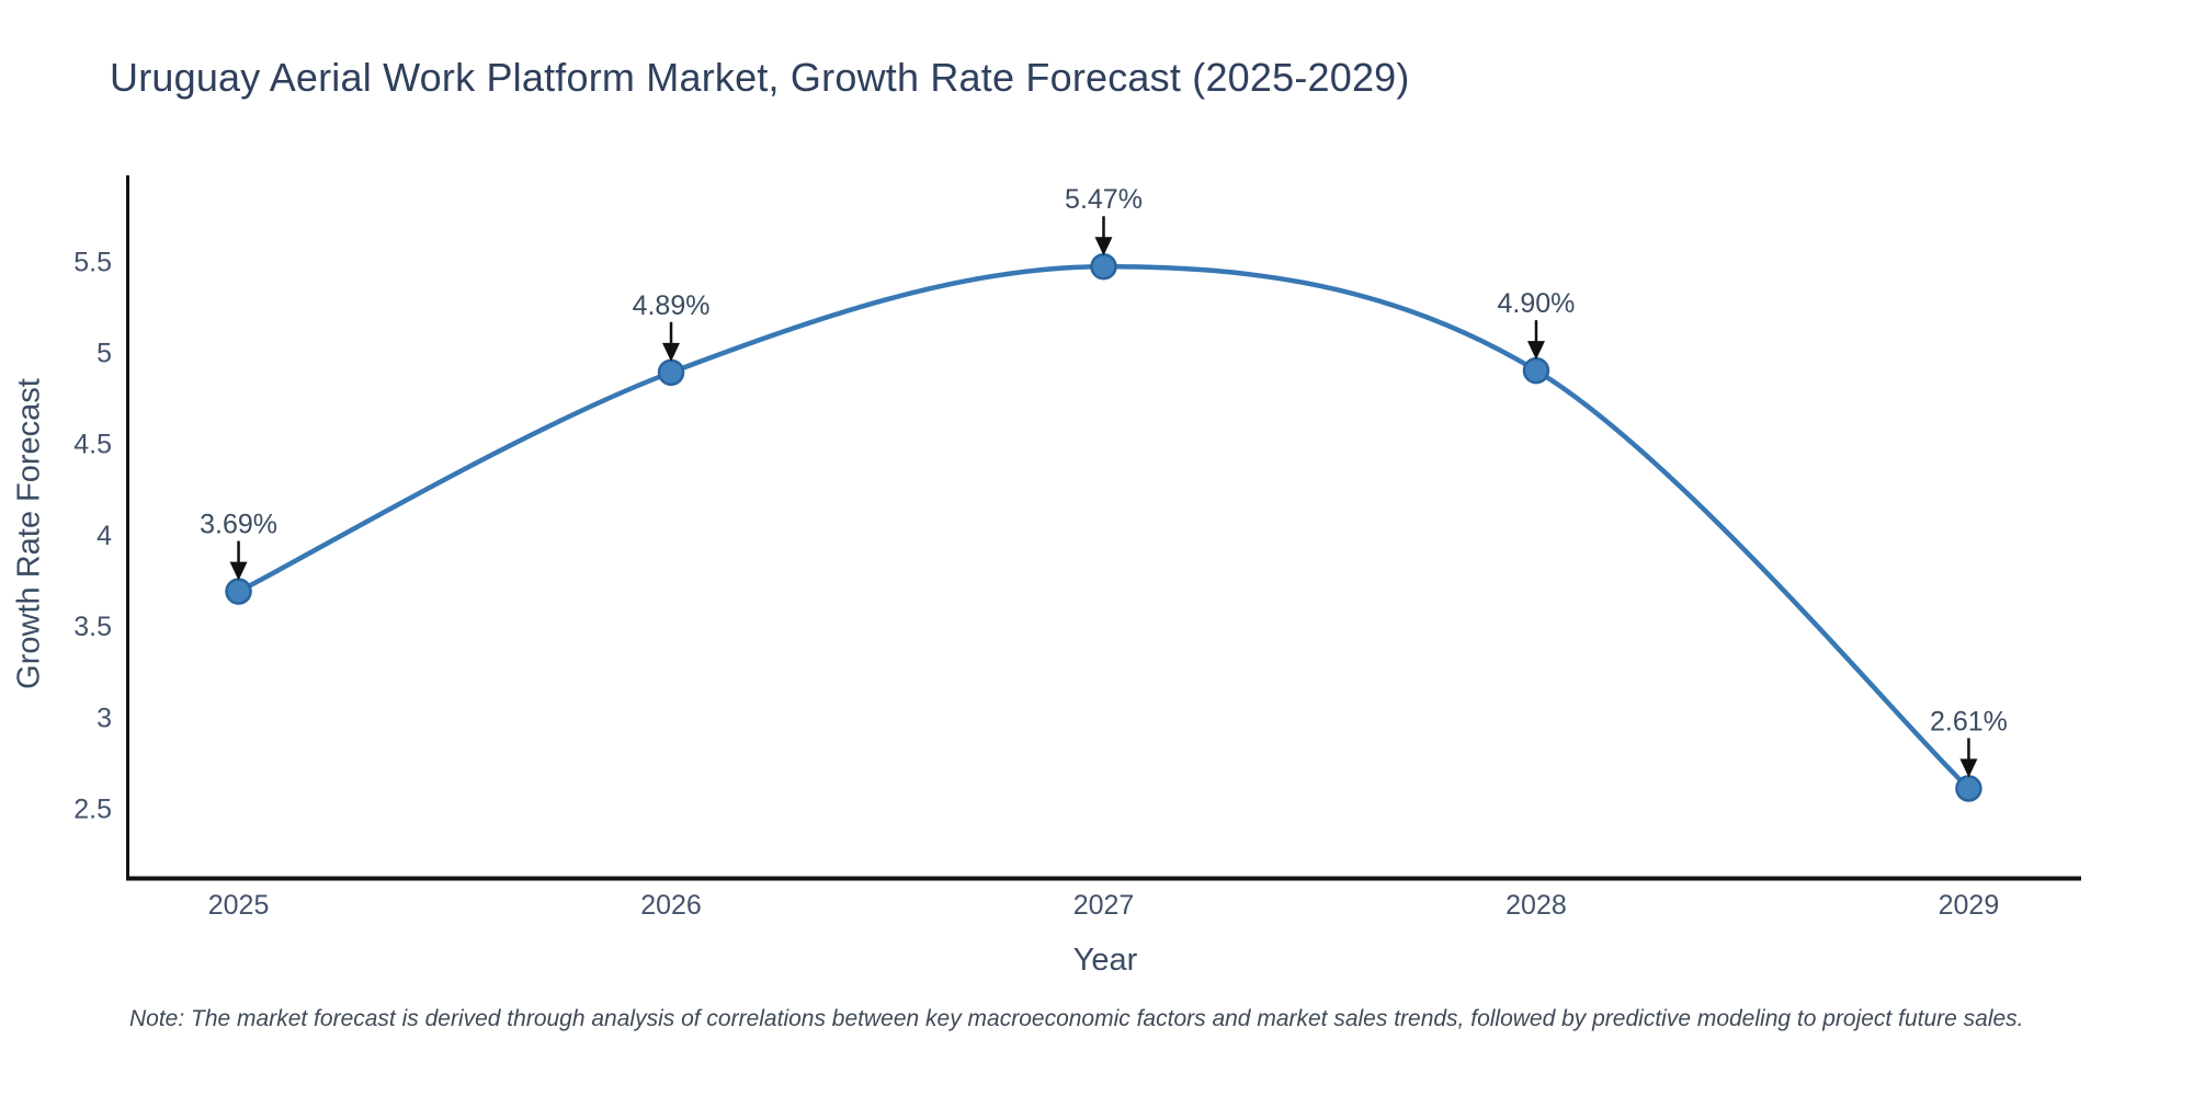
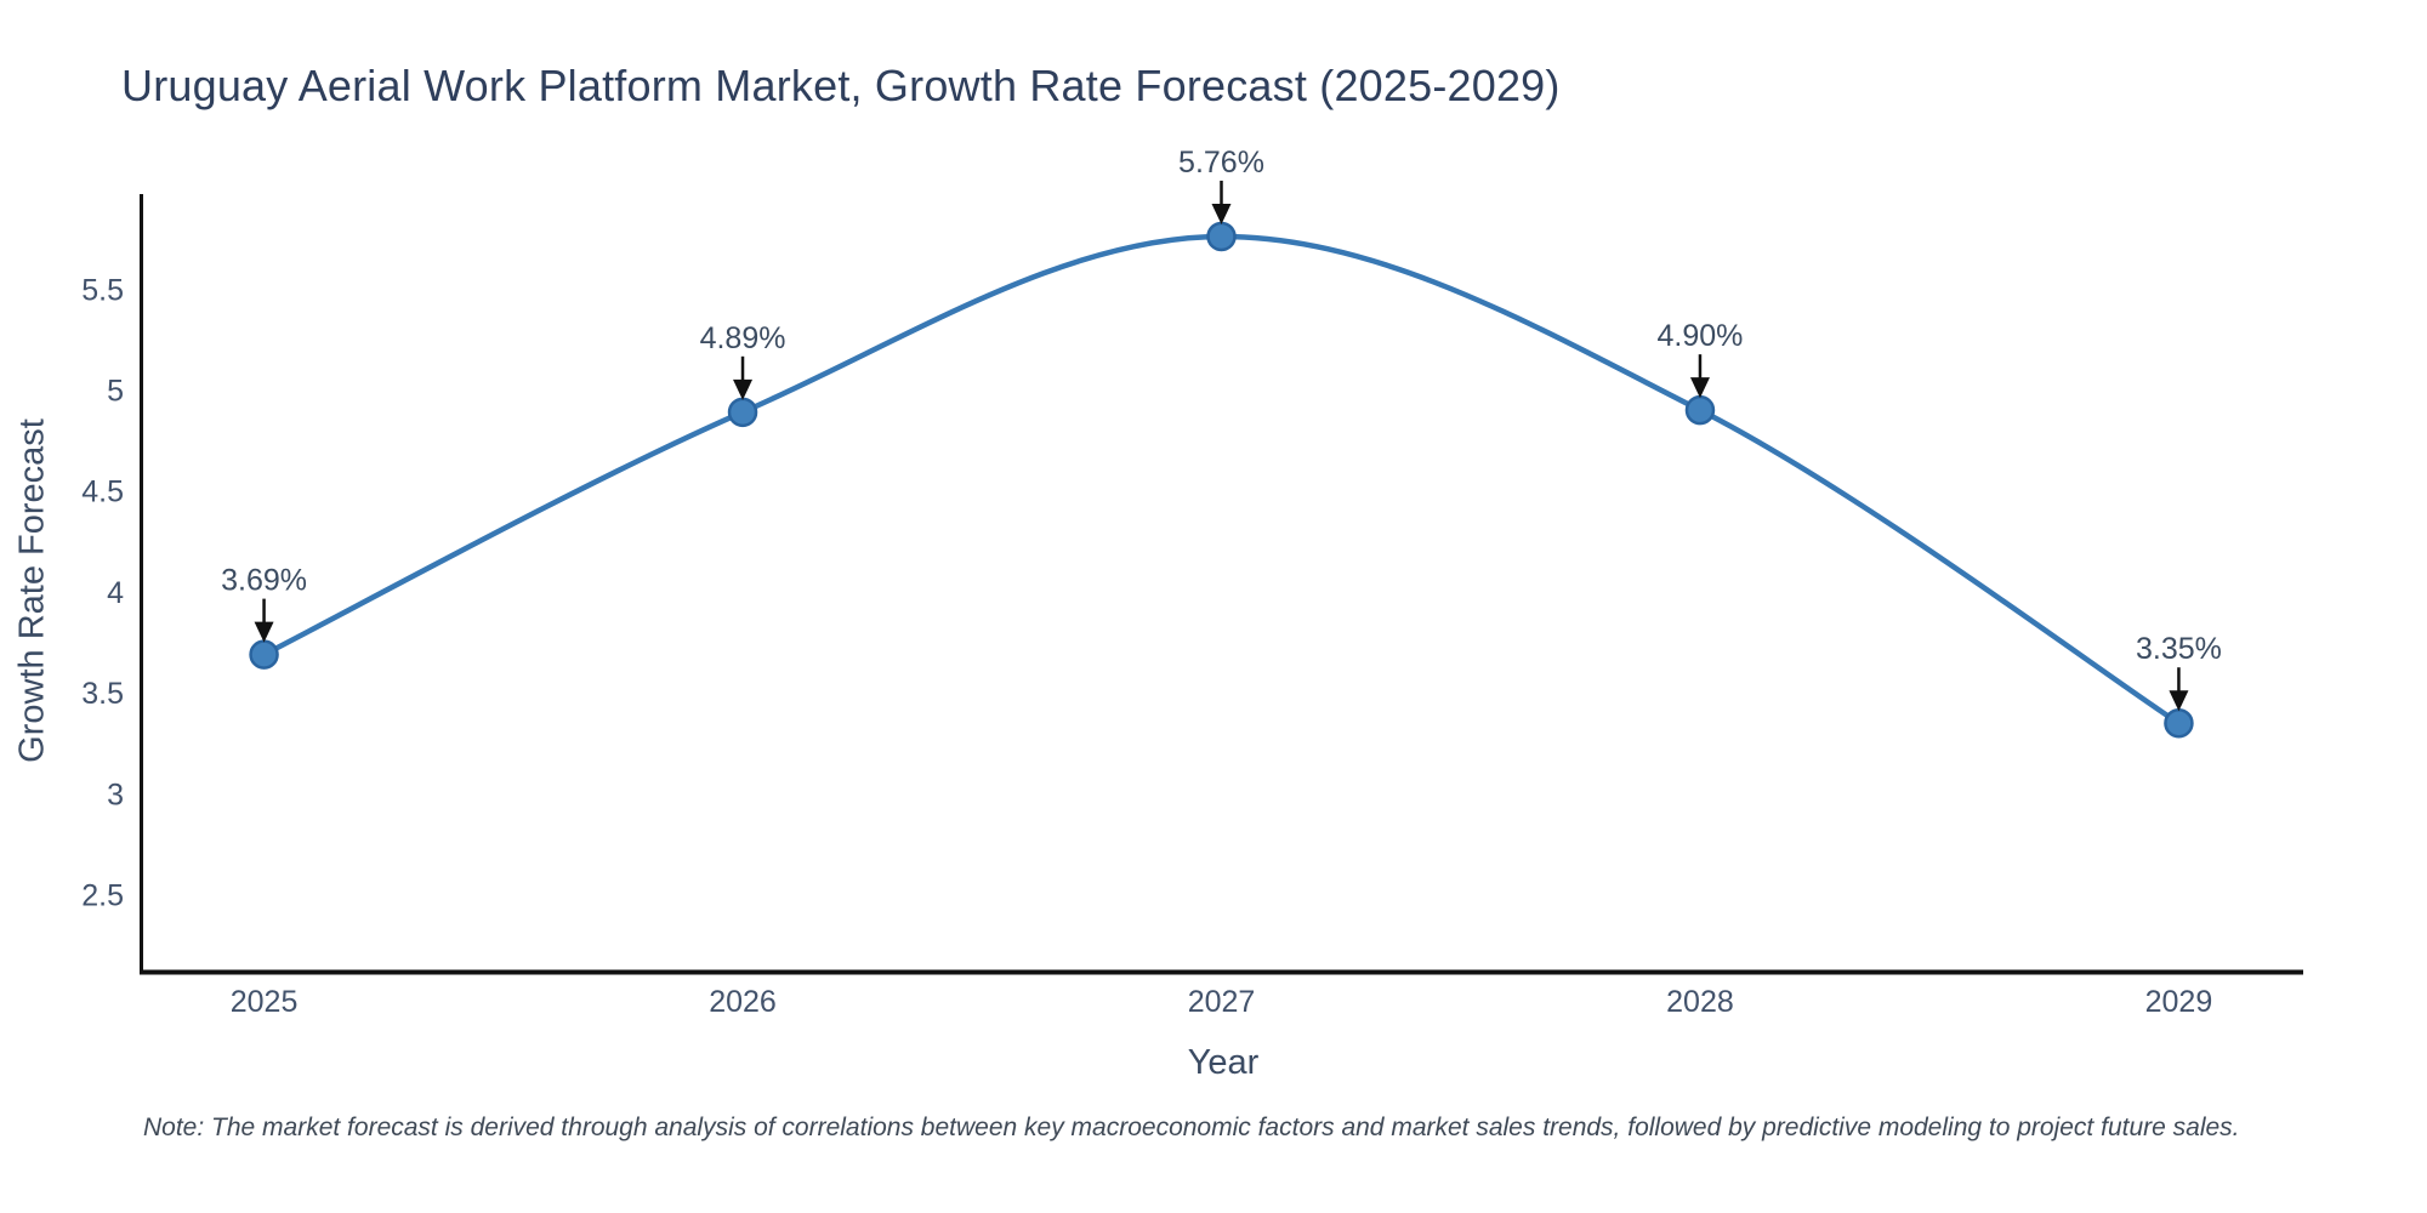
2027: 5.47% -> 5.76%
2029: 2.61% -> 3.35%
